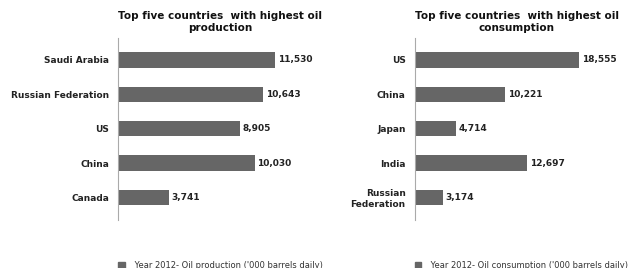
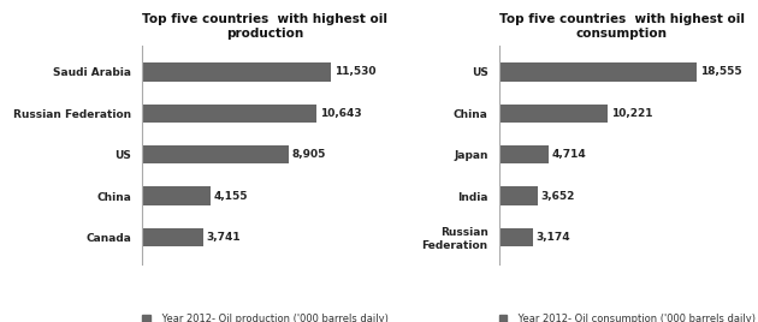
Top five countries with highest oil production/China: 10,030 -> 4,155
Top five countries with highest oil consumption/India: 12,697 -> 3,652
